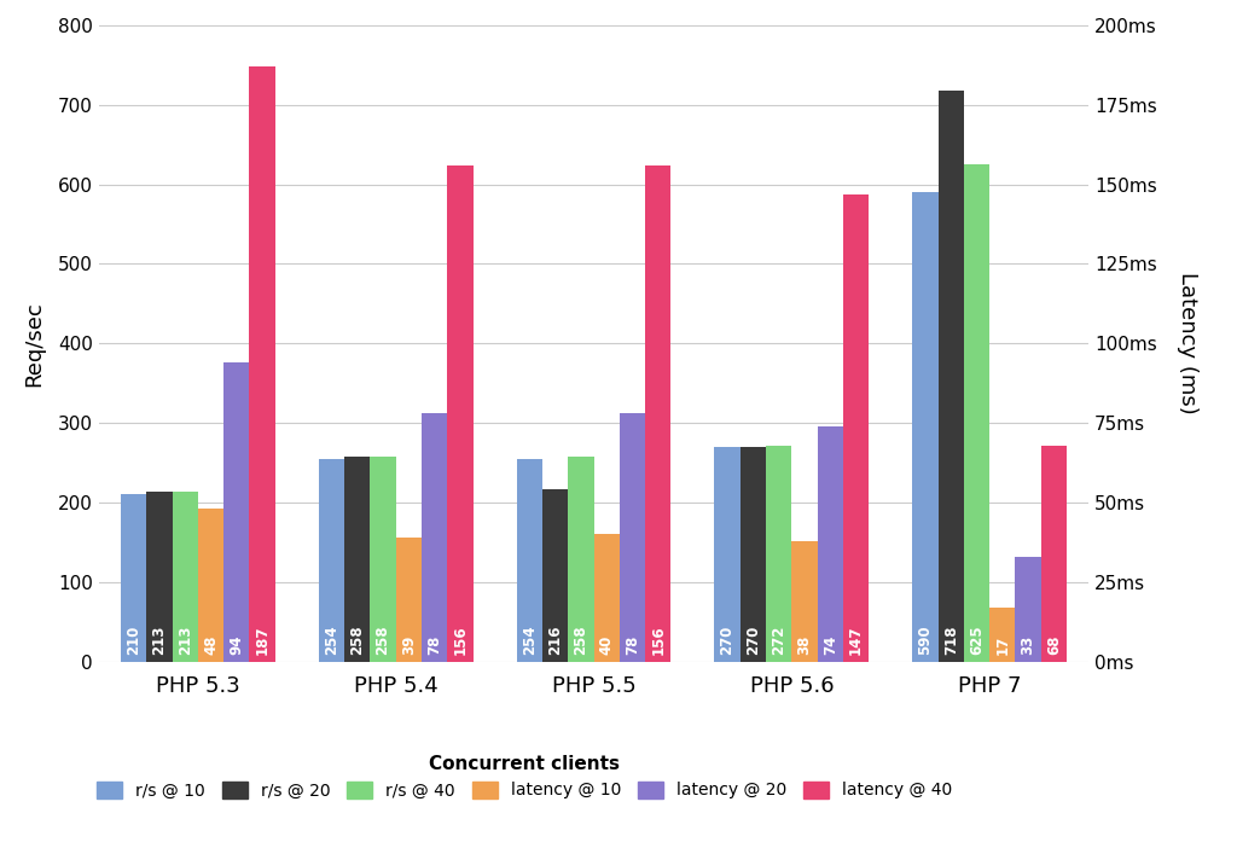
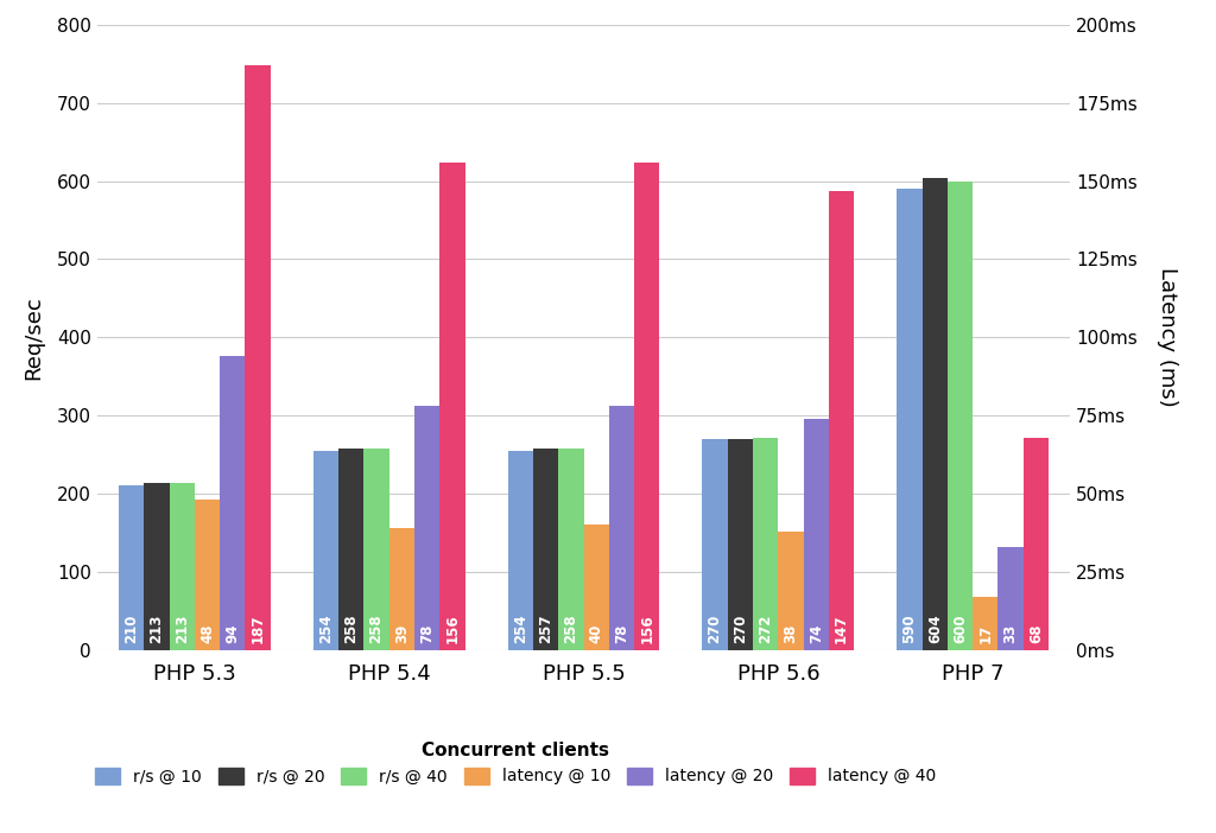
r/s @ 20/PHP 5.5: 216 -> 257
r/s @ 20/PHP 7: 718 -> 604
r/s @ 40/PHP 7: 625 -> 600
